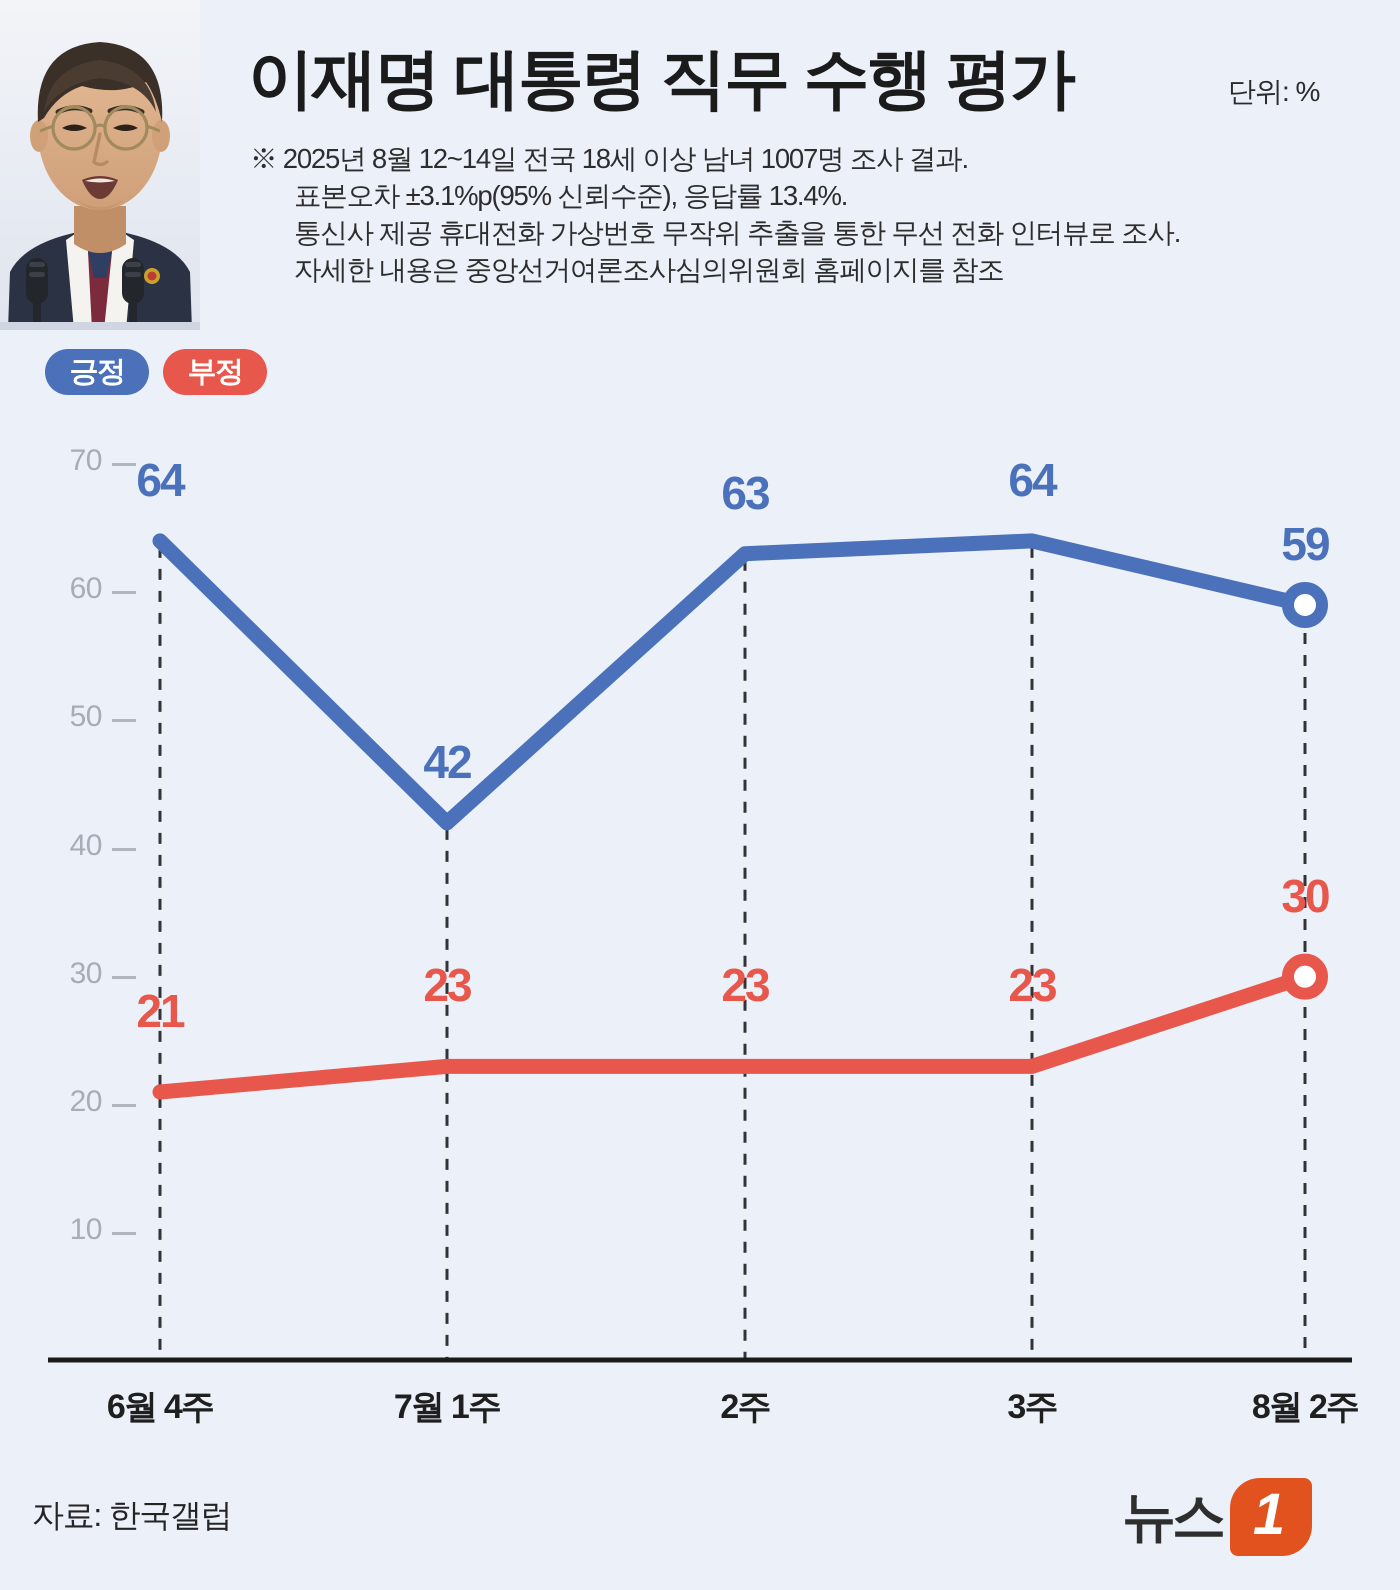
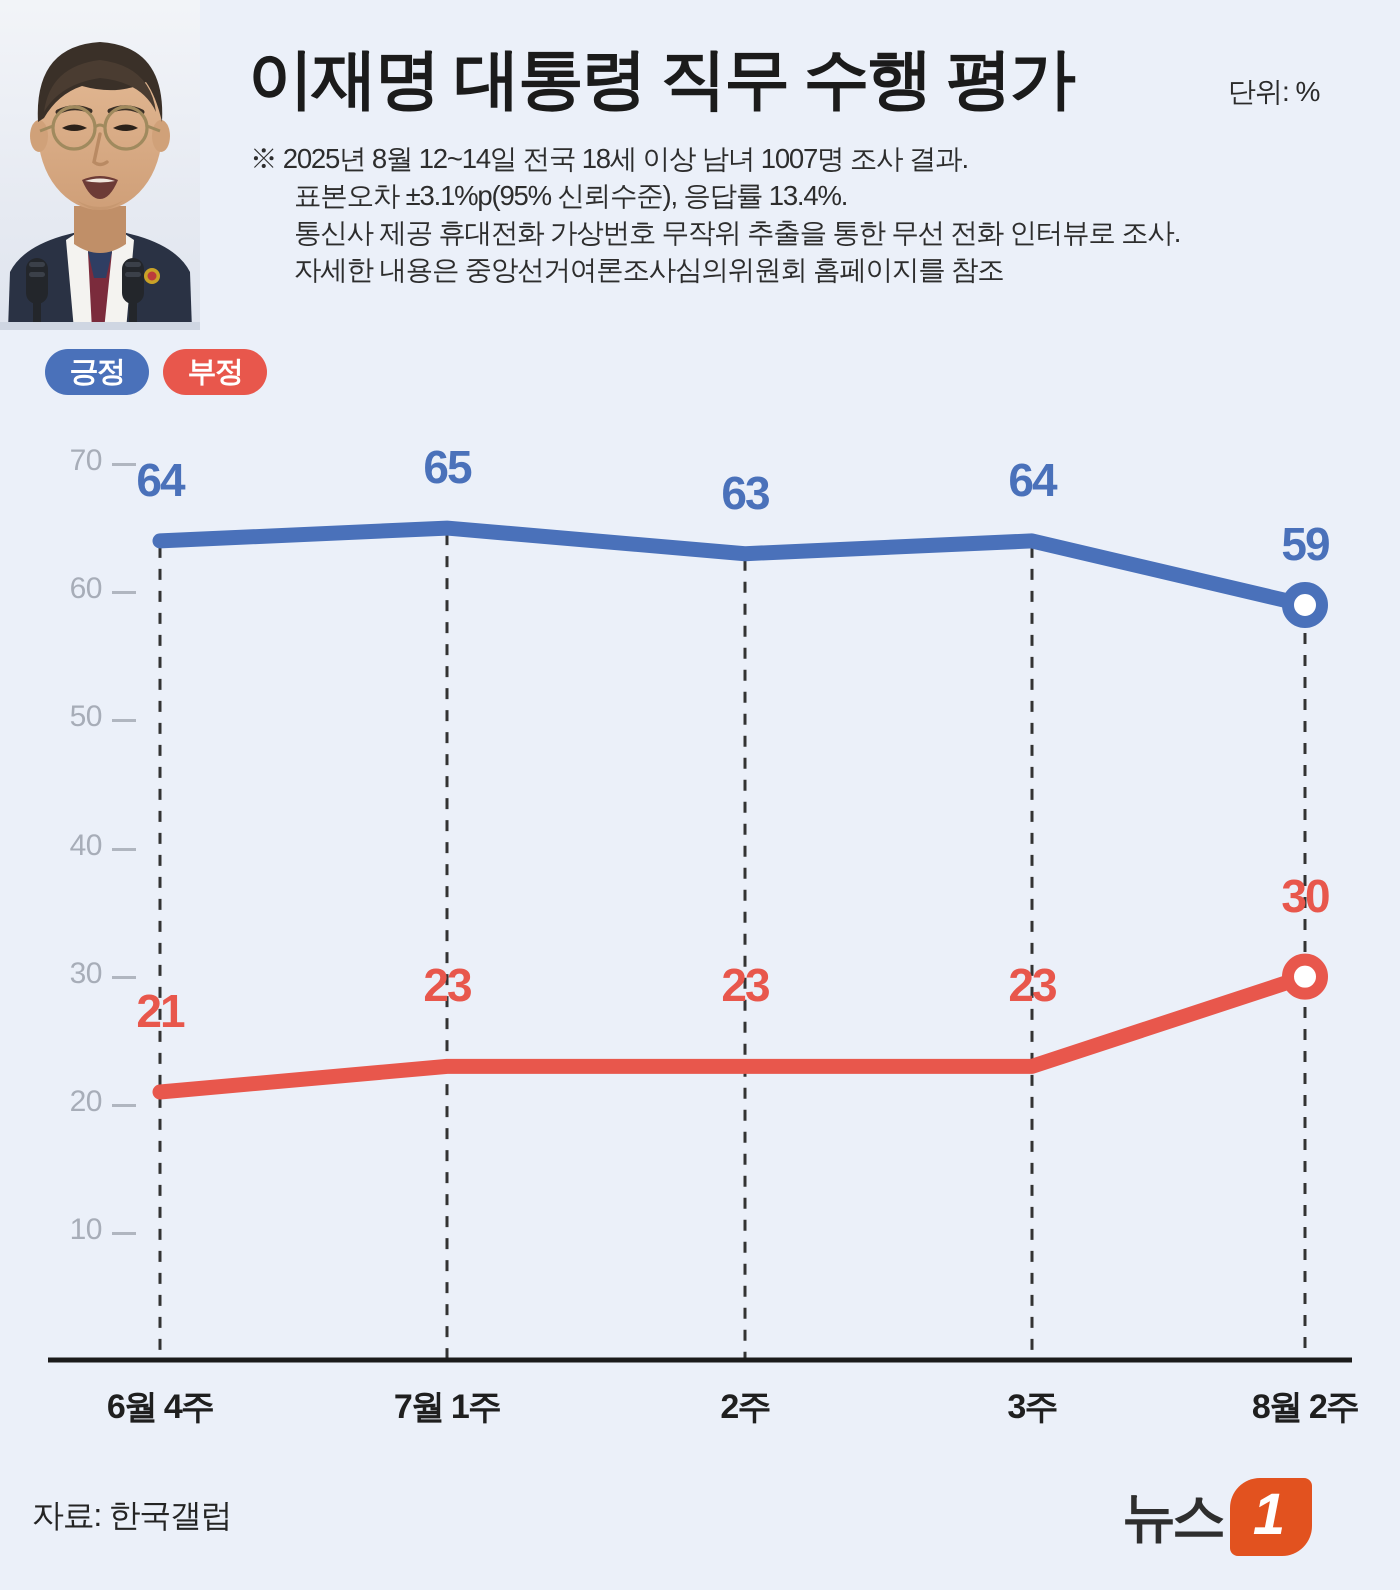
긍정/7월 1주: 42 -> 65
